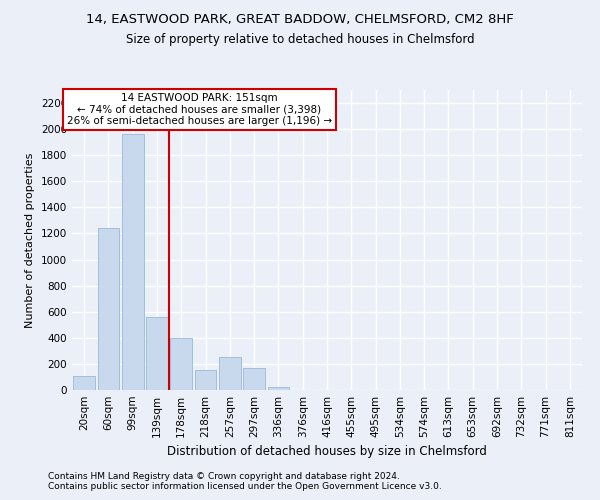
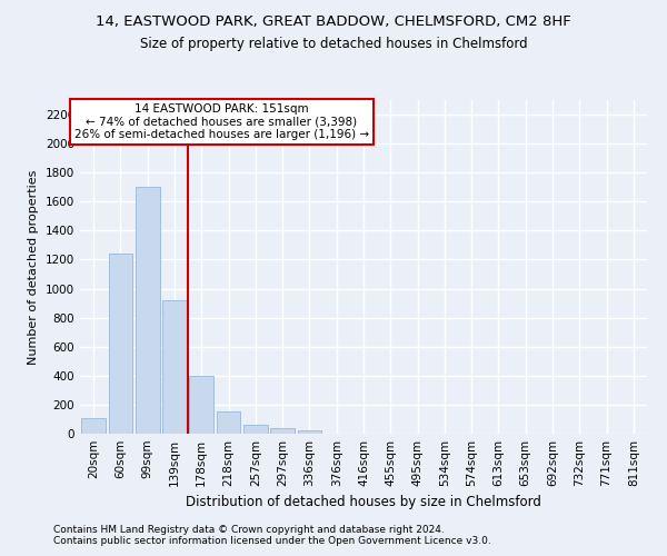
99sqm: 1960 -> 1700
139sqm: 560 -> 920
257sqm: 250 -> 60
297sqm: 170 -> 40
